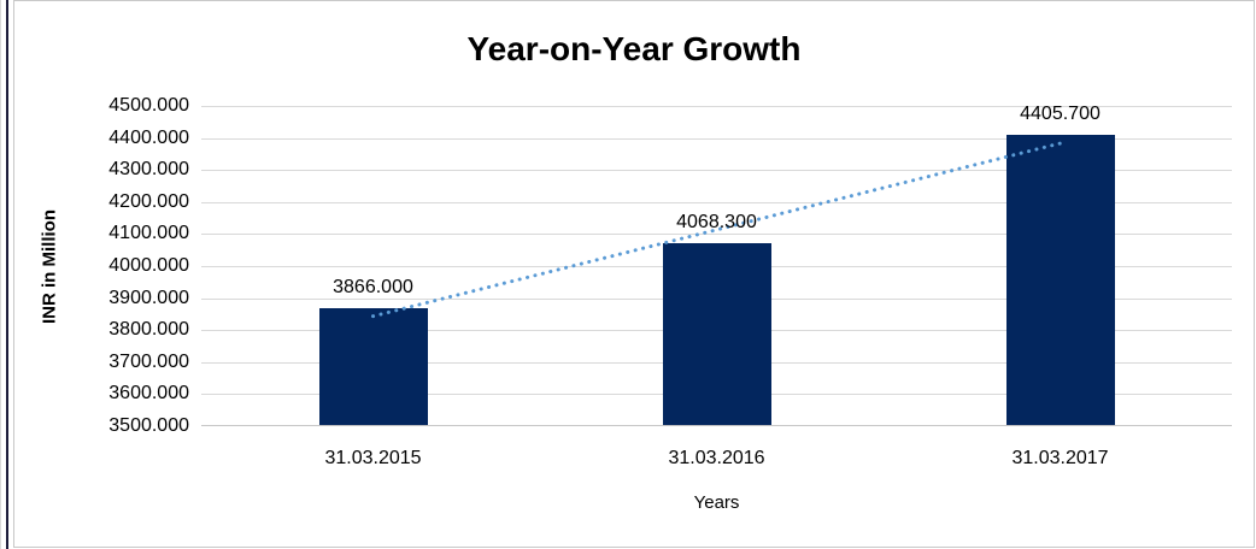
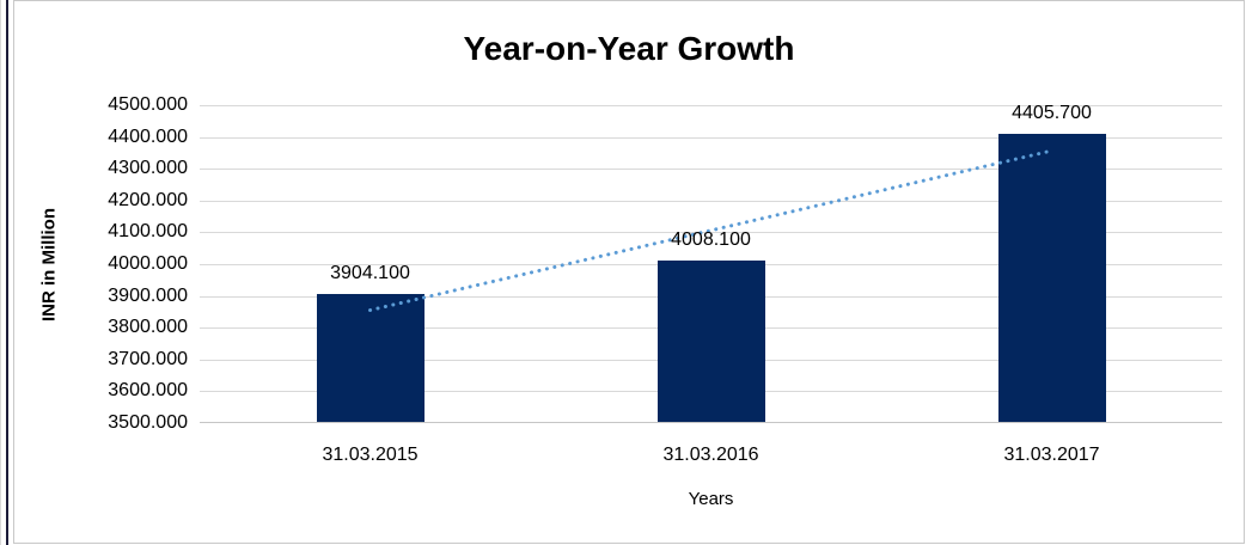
31.03.2015: 3866.000 -> 3904.100
31.03.2016: 4068.300 -> 4008.100
